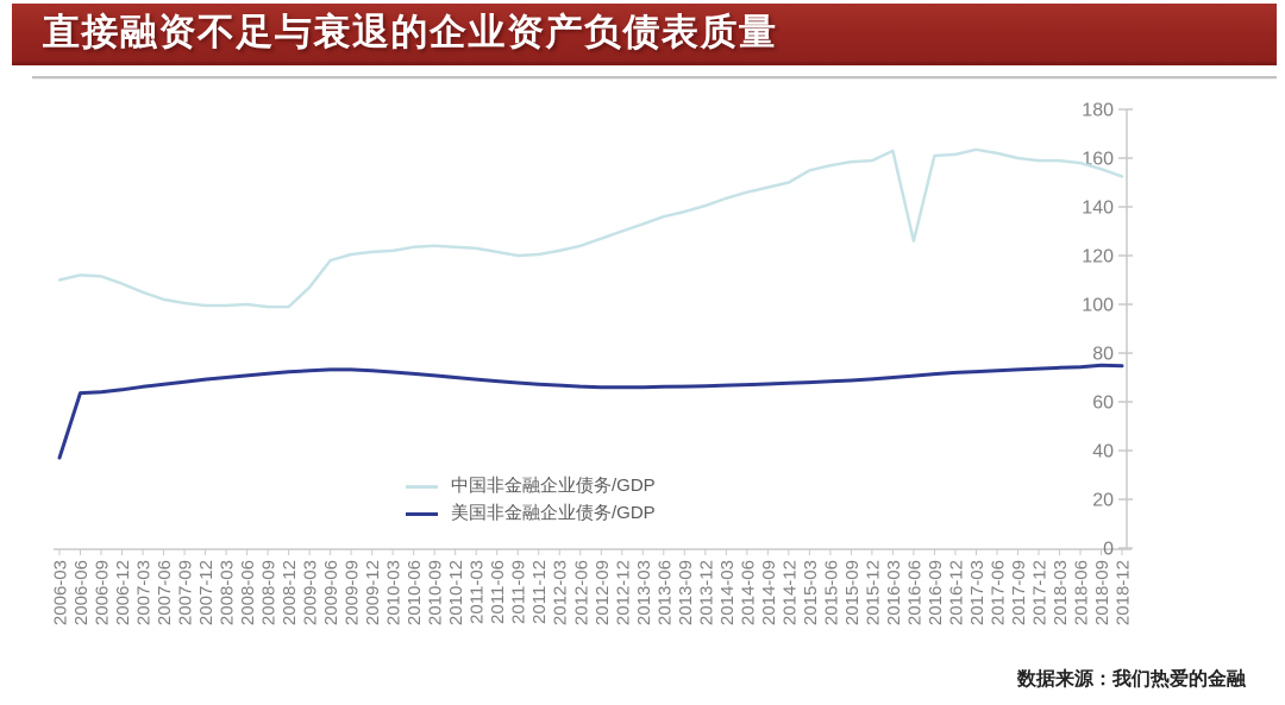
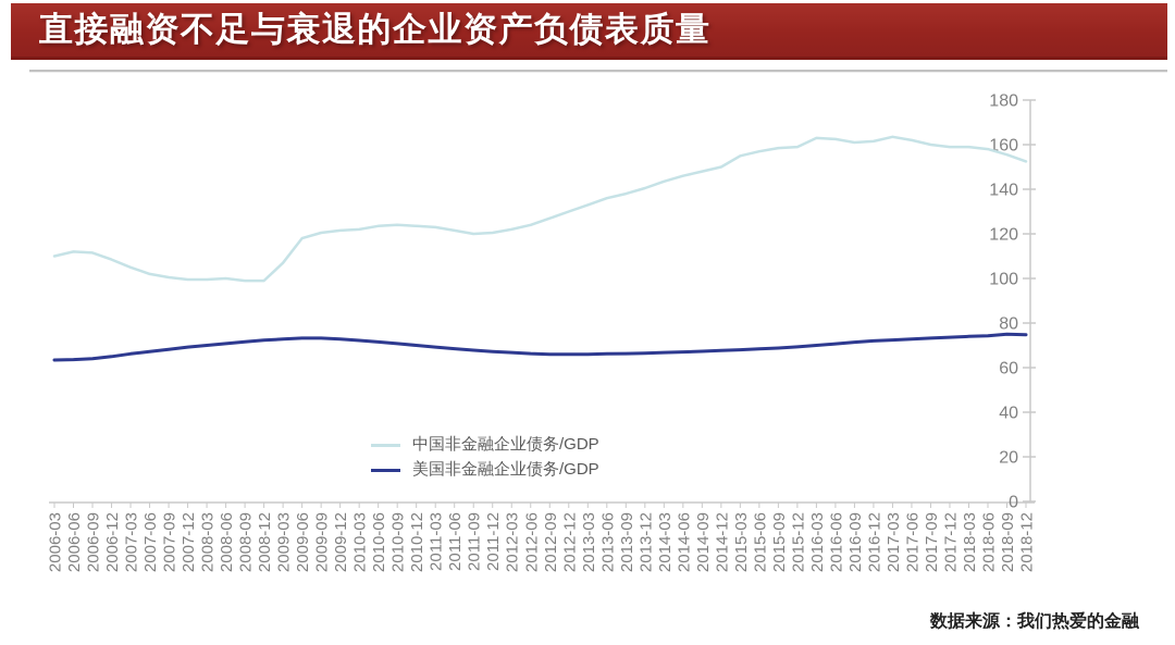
美国非金融企业债务/GDP/2006-03: 37 -> 63
中国非金融企业债务/GDP/2016-06: 126 -> 162
